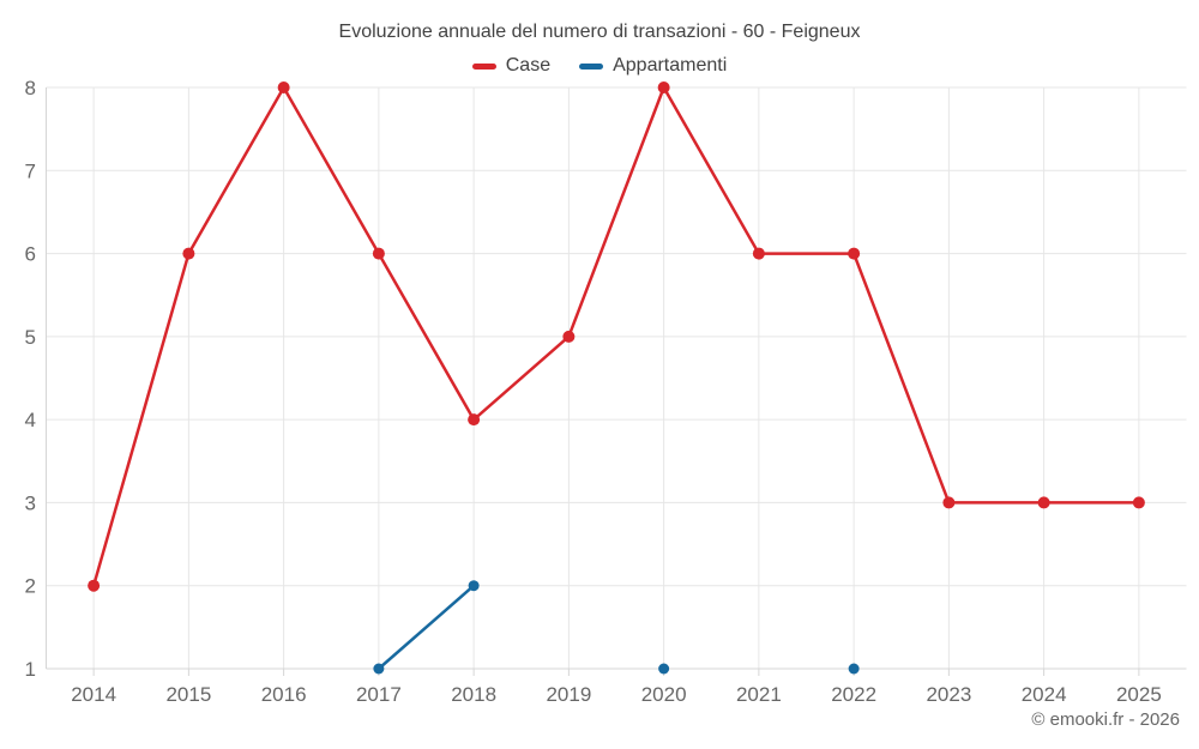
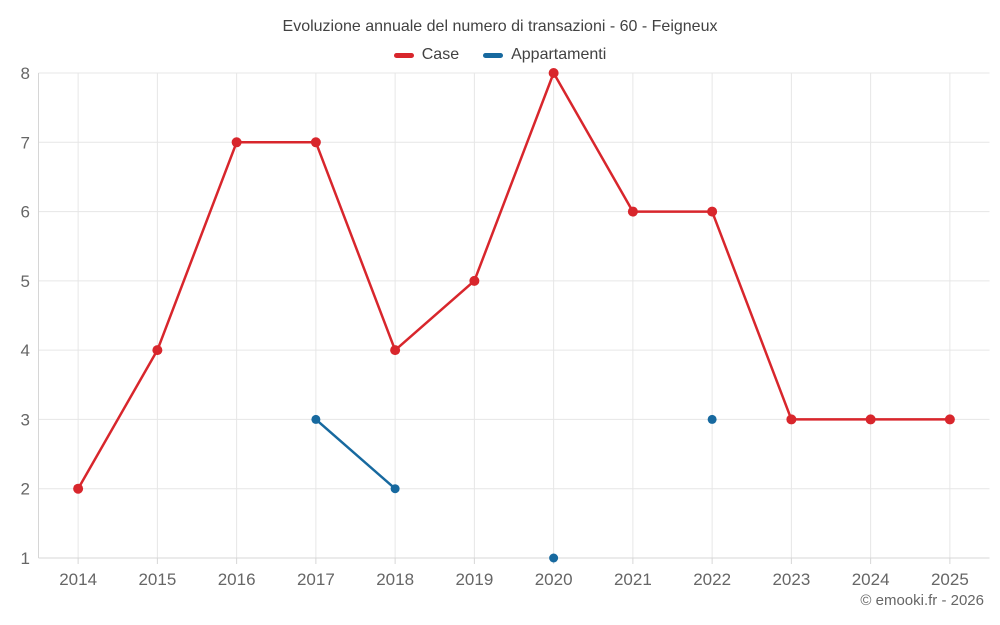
Case/2015: 6 -> 4
Case/2016: 8 -> 7
Case/2017: 6 -> 7
Appartamenti/2017: 1 -> 3
Appartamenti/2022: 1 -> 3
